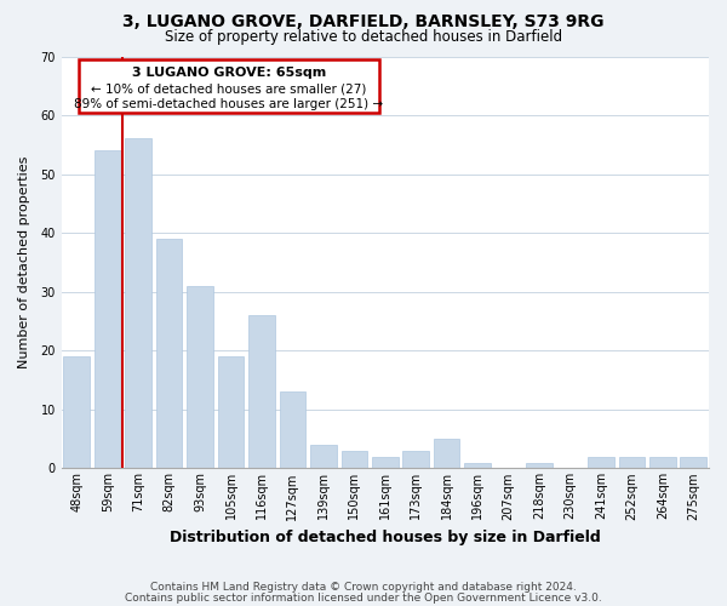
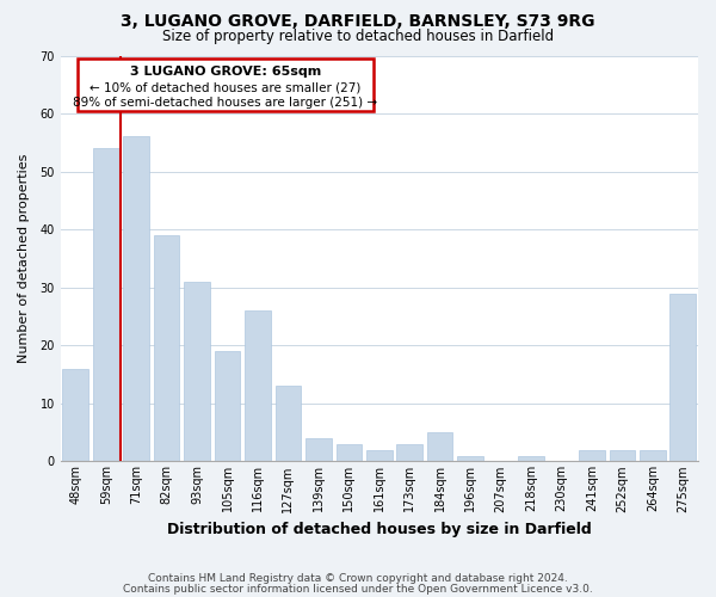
48sqm: 19 -> 16
275sqm: 2 -> 29
